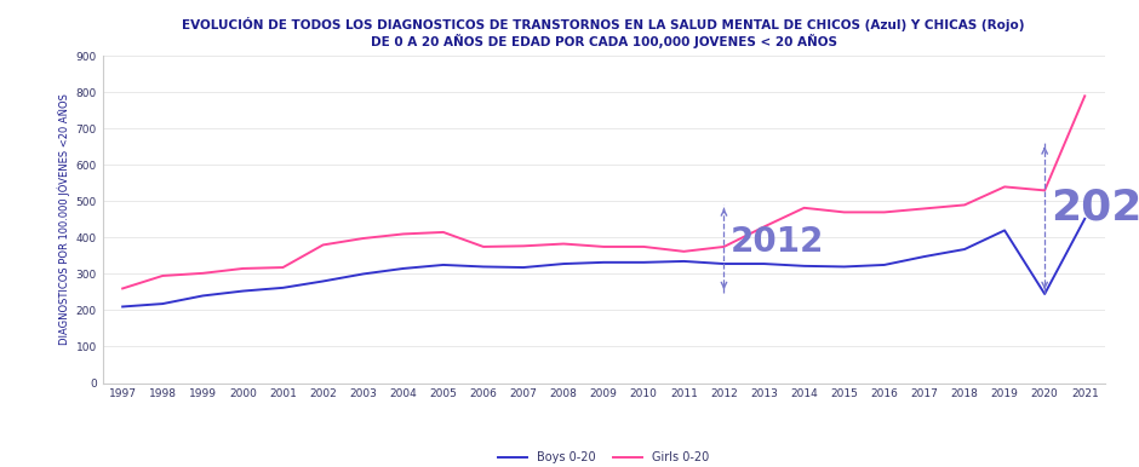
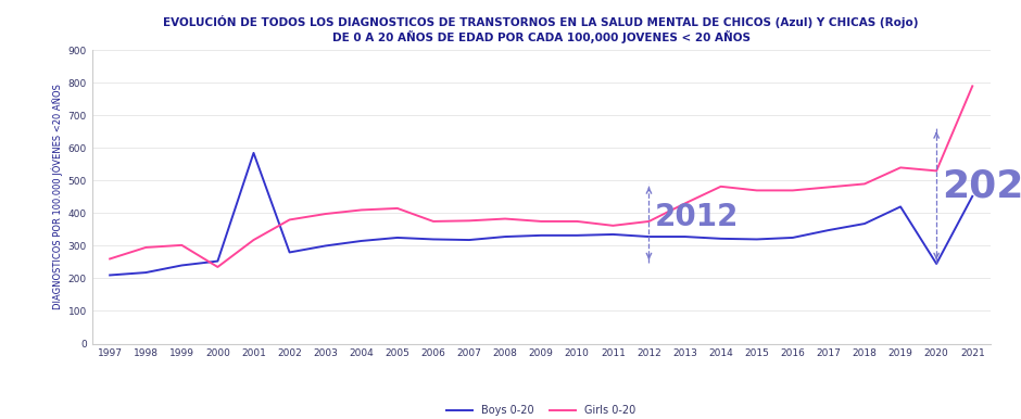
Girls 0-20/2000: 315 -> 235
Boys 0-20/2001: 262 -> 585
